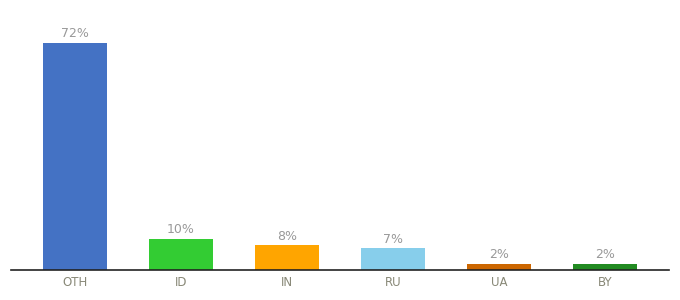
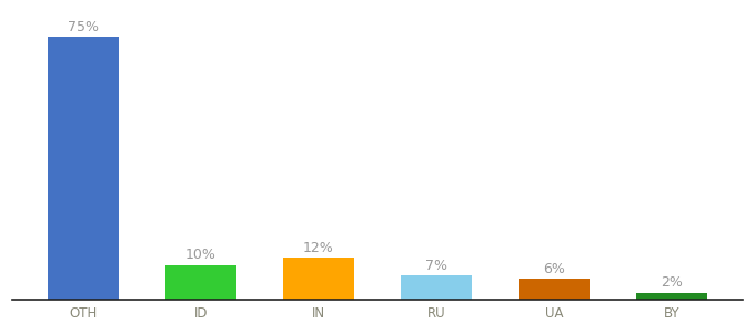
OTH: 72% -> 75%
IN: 8% -> 12%
UA: 2% -> 6%
